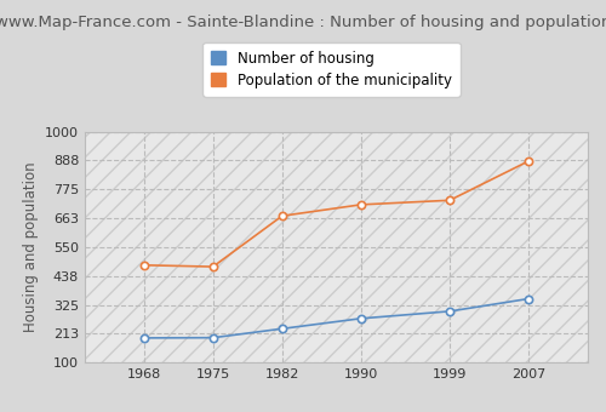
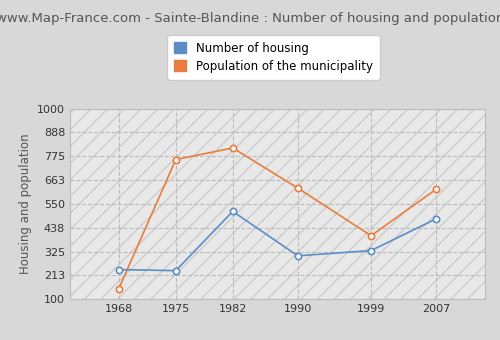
Number of housing/1968: 196 -> 240
Population of the municipality/1968: 480 -> 150
Number of housing/1975: 197 -> 235
Population of the municipality/1975: 474 -> 760
Number of housing/1982: 232 -> 515
Population of the municipality/1982: 672 -> 815
Number of housing/1990: 272 -> 305
Population of the municipality/1990: 716 -> 625
Number of housing/1999: 300 -> 330
Population of the municipality/1999: 733 -> 400
Number of housing/2007: 349 -> 480
Population of the municipality/2007: 886 -> 620
